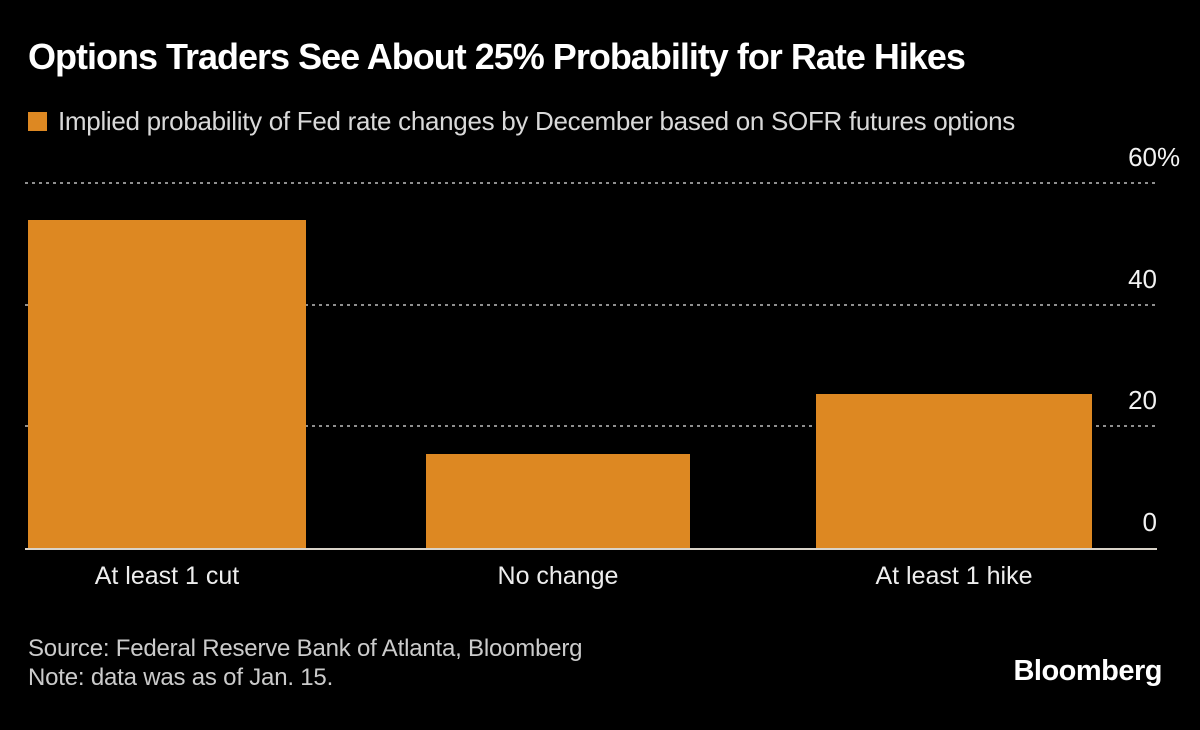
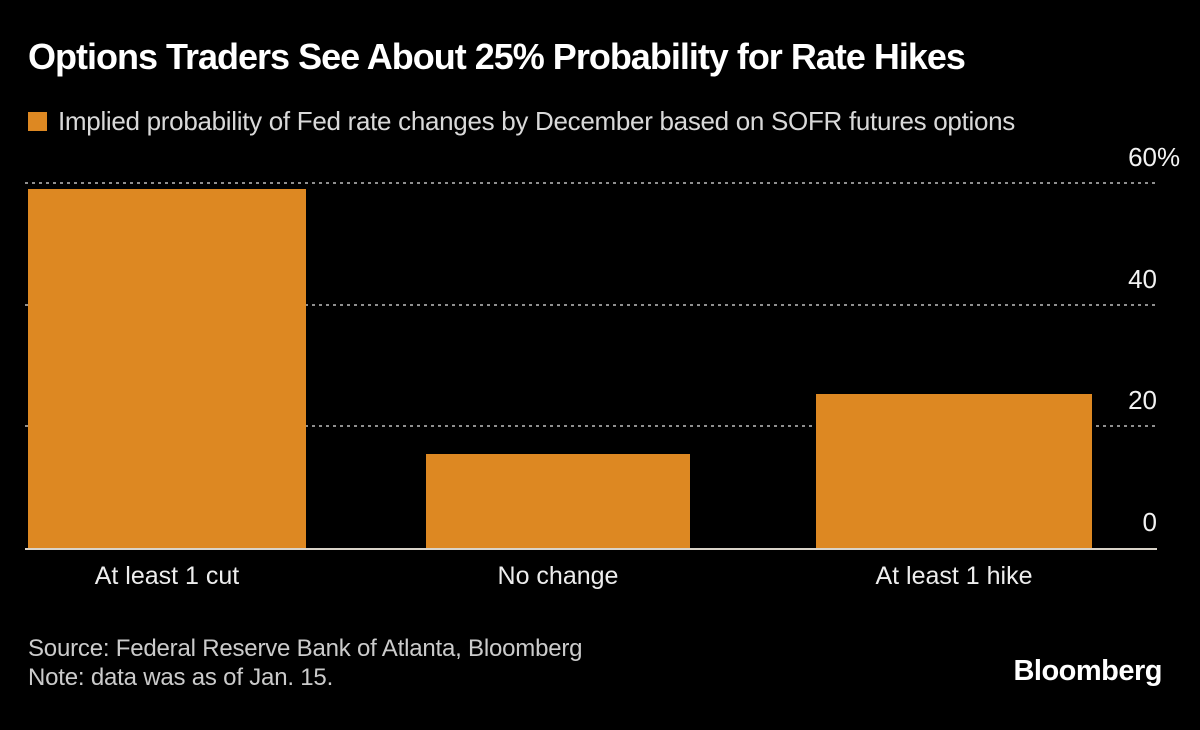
At least 1 cut: 54 -> 59
